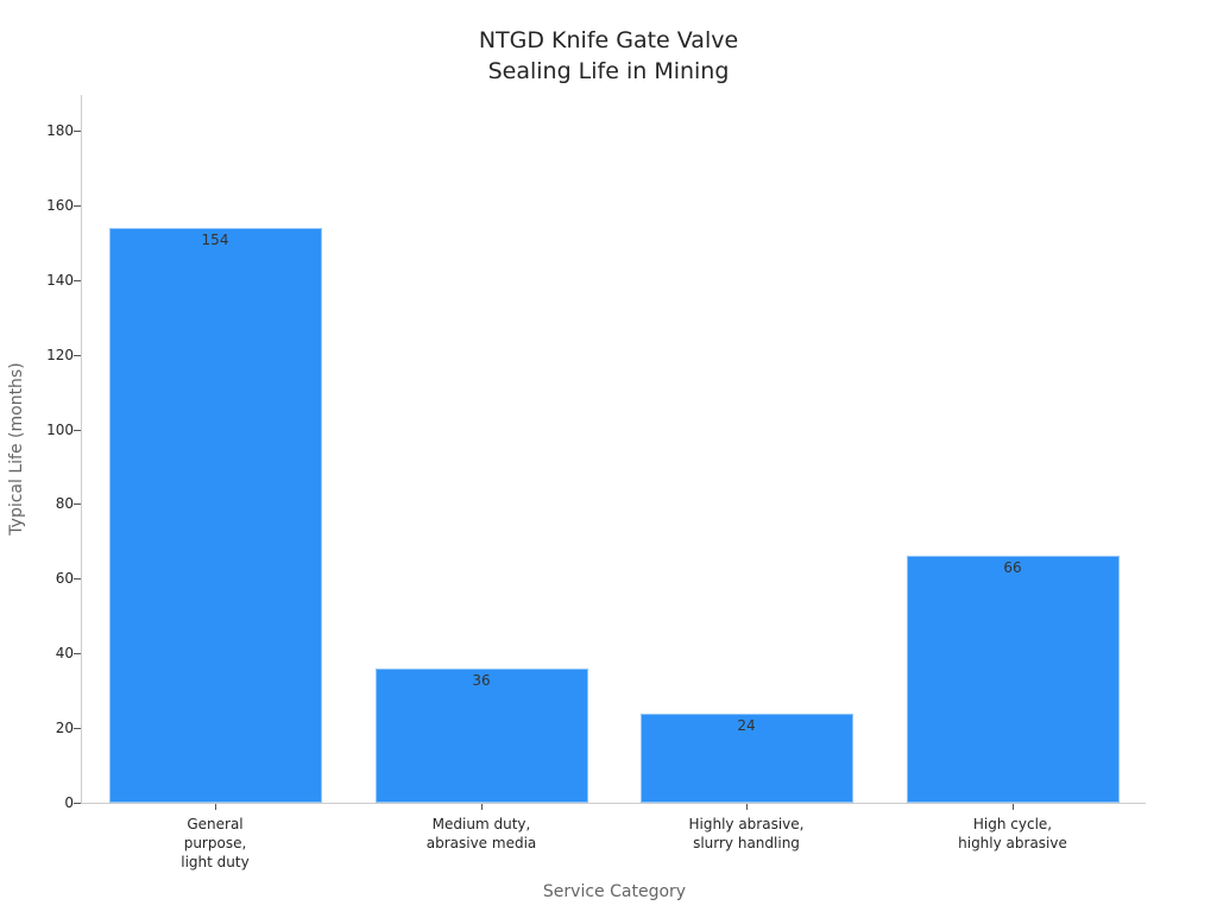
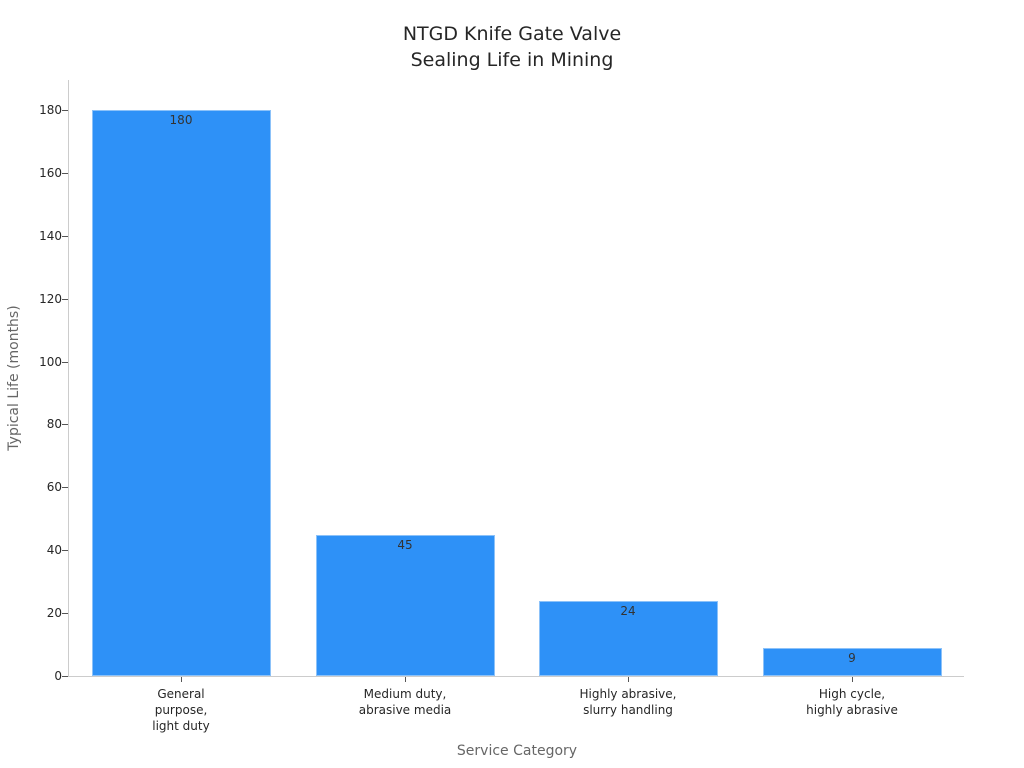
General purpose, light duty: 154 -> 180
Medium duty, abrasive media: 36 -> 45
High cycle, highly abrasive: 66 -> 9
